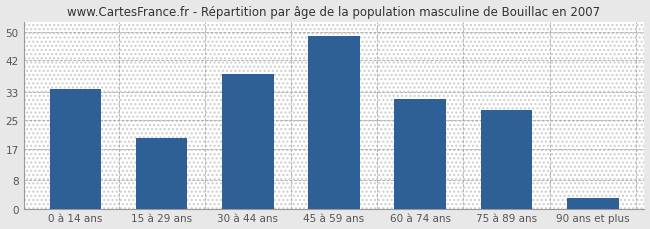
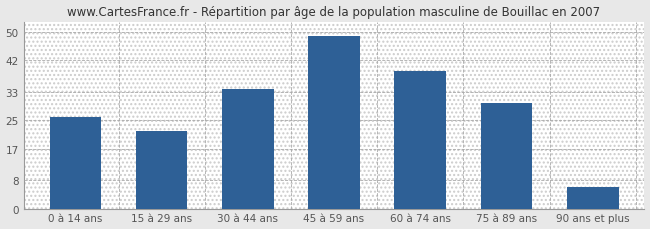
0 à 14 ans: 34 -> 26
15 à 29 ans: 20 -> 22
30 à 44 ans: 38 -> 34
60 à 74 ans: 31 -> 39
75 à 89 ans: 28 -> 30
90 ans et plus: 3 -> 6
